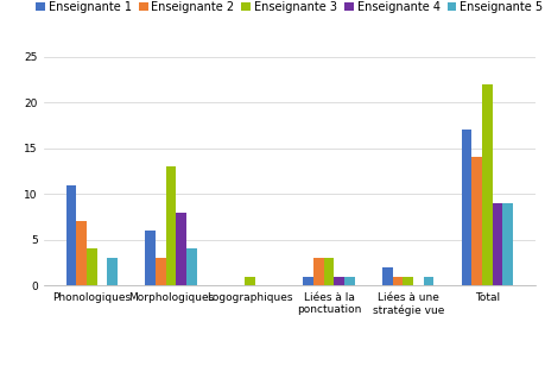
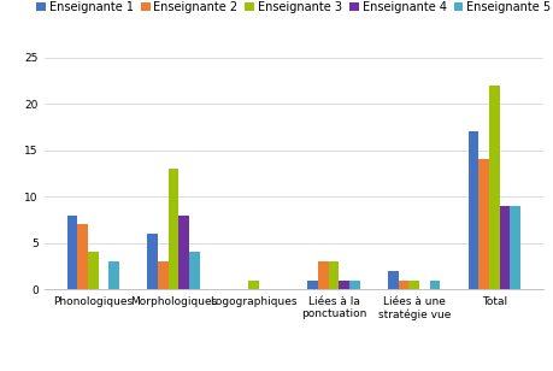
Enseignante 1/Phonologiques: 11 -> 8
